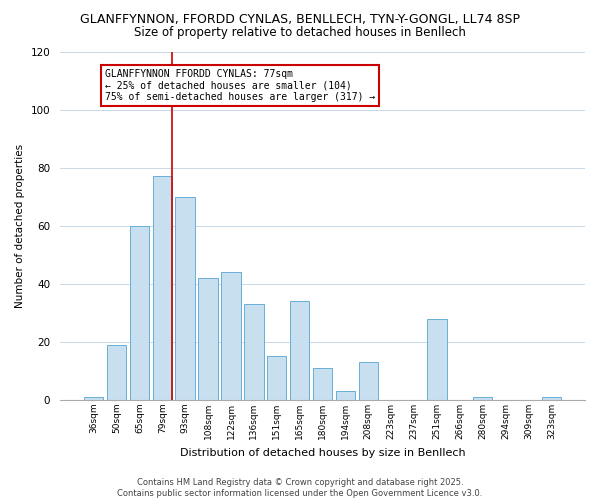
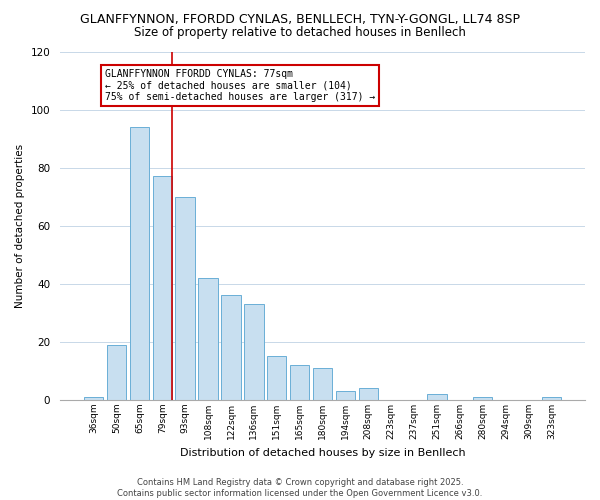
65sqm: 60 -> 94
122sqm: 44 -> 36
165sqm: 34 -> 12
208sqm: 13 -> 4
251sqm: 28 -> 2
